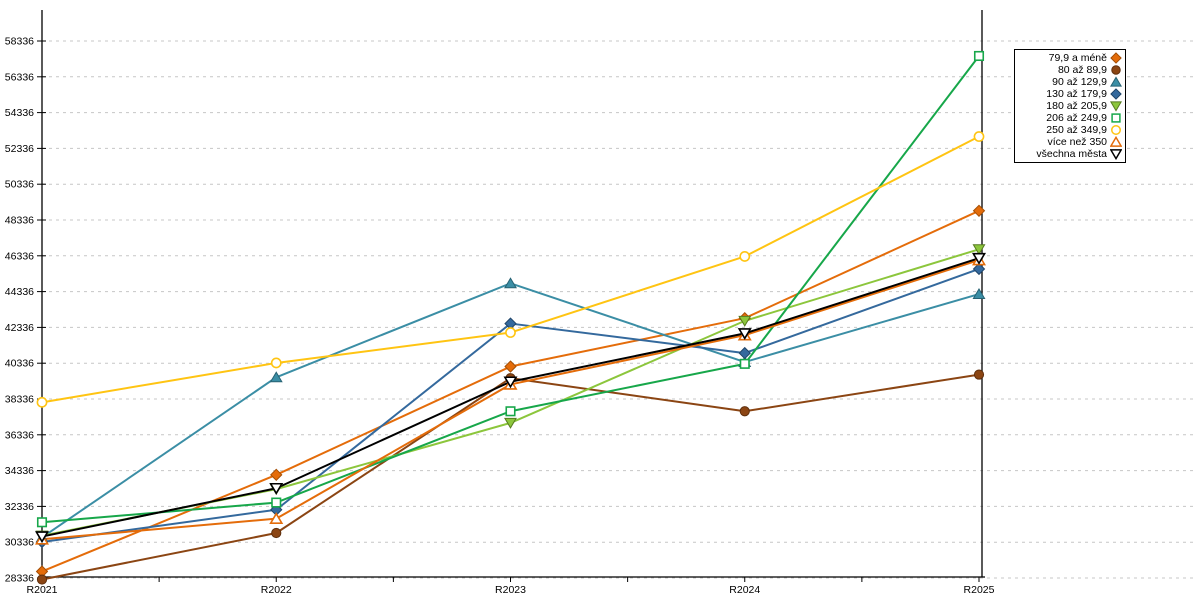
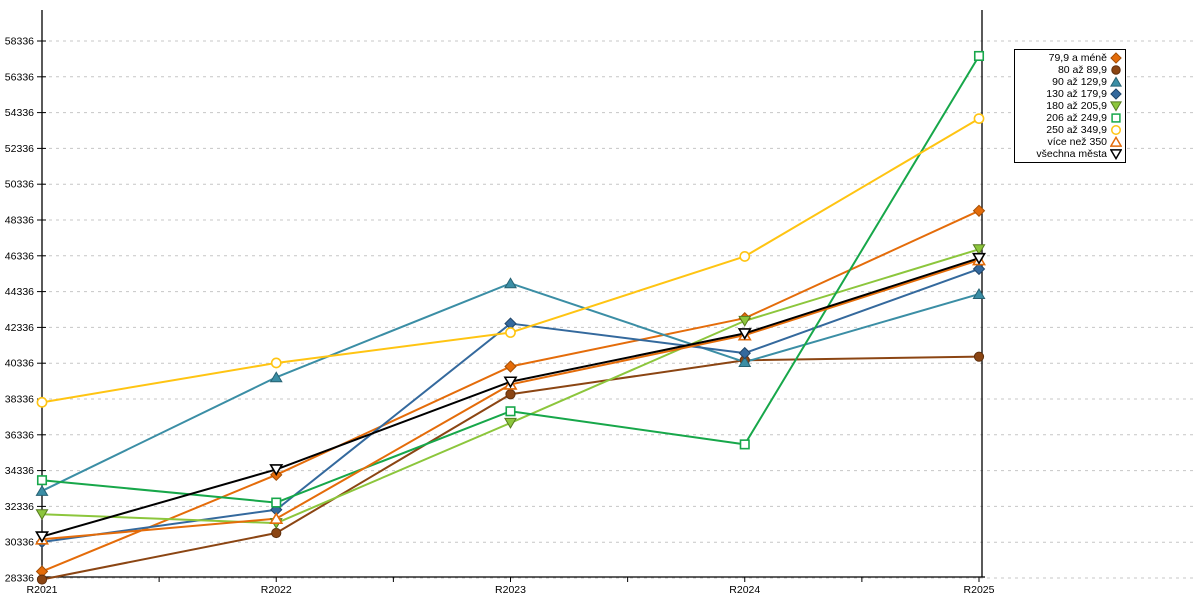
90 až 129,9/R2021: 30600 -> 33200
180 až 205,9/R2021: 30700 -> 31900
206 až 249,9/R2021: 31400 -> 33800
180 až 205,9/R2022: 33300 -> 31400
všechna města/R2022: 33400 -> 34400
80 až 89,9/R2023: 39500 -> 38600
80 až 89,9/R2024: 37600 -> 40500
206 až 249,9/R2024: 40300 -> 35800
80 až 89,9/R2025: 39700 -> 40700
250 až 349,9/R2025: 53000 -> 54000
